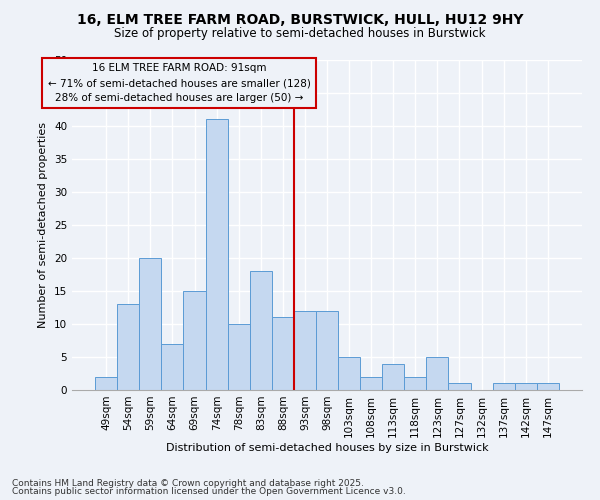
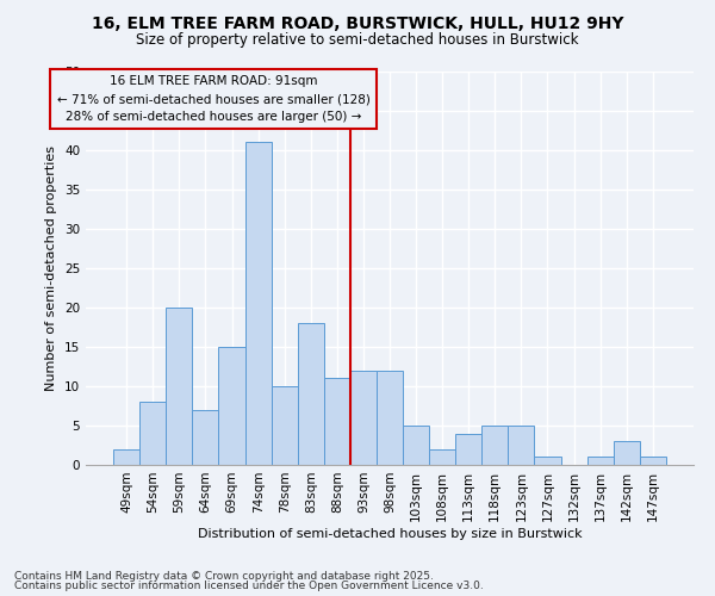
54sqm: 13 -> 8
118sqm: 2 -> 5
142sqm: 1 -> 3
